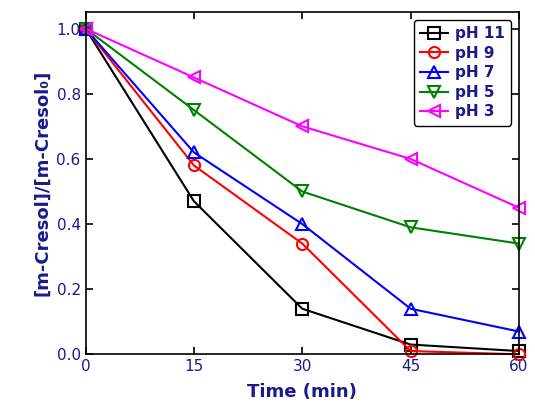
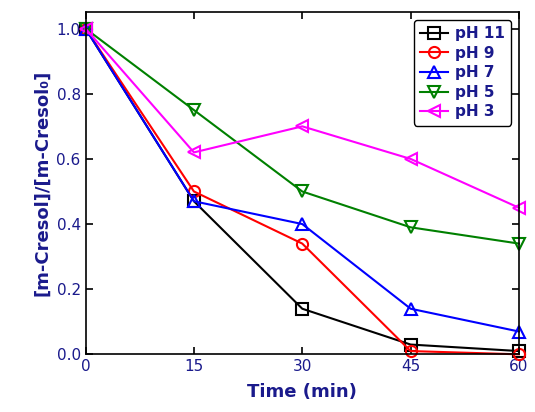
pH 9/15: 0.58 -> 0.50
pH 7/15: 0.62 -> 0.47
pH 3/15: 0.85 -> 0.62
